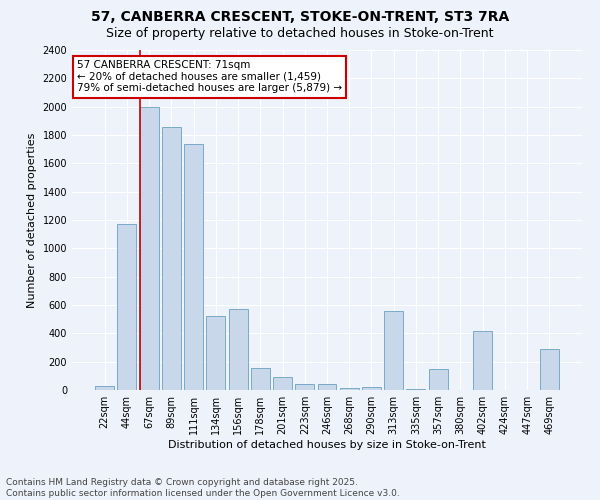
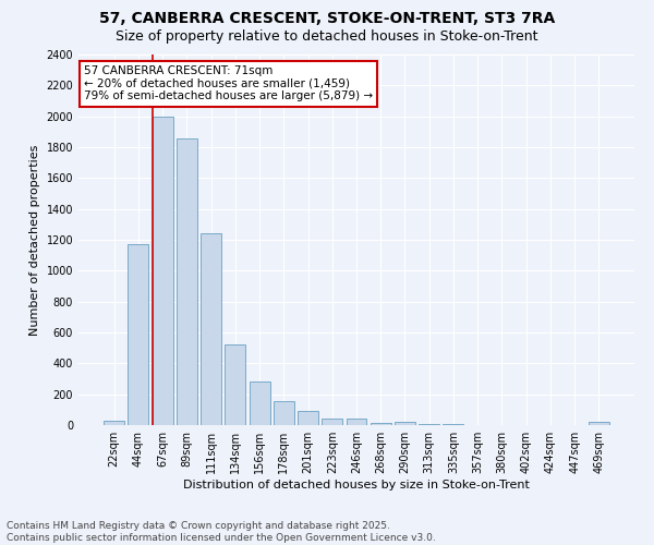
111sqm: 1740 -> 1240
156sqm: 570 -> 280
313sqm: 560 -> 0
357sqm: 150 -> 0
402sqm: 420 -> 0
469sqm: 290 -> 20
